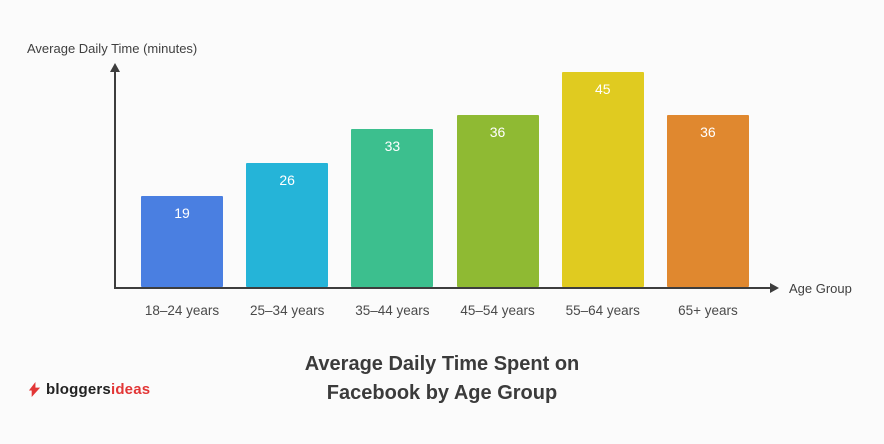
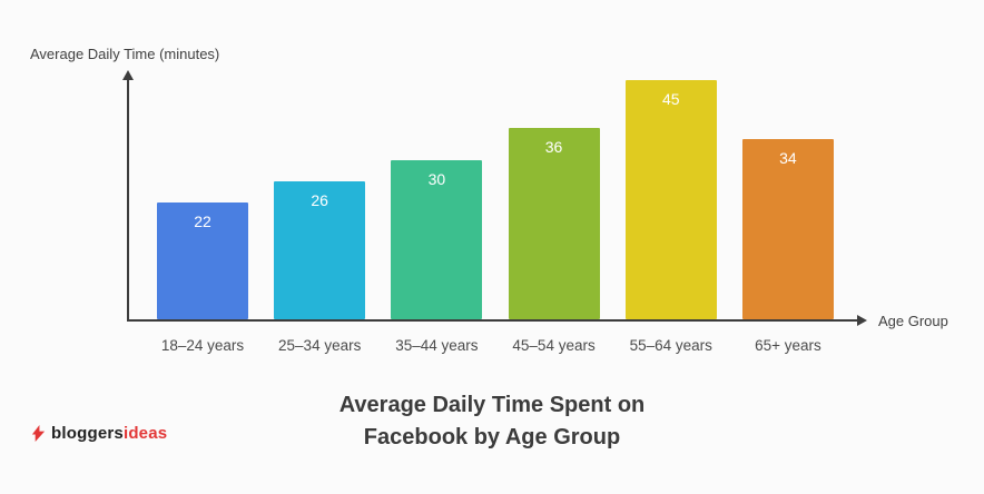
18–24 years: 19 -> 22
35–44 years: 33 -> 30
65+ years: 36 -> 34
